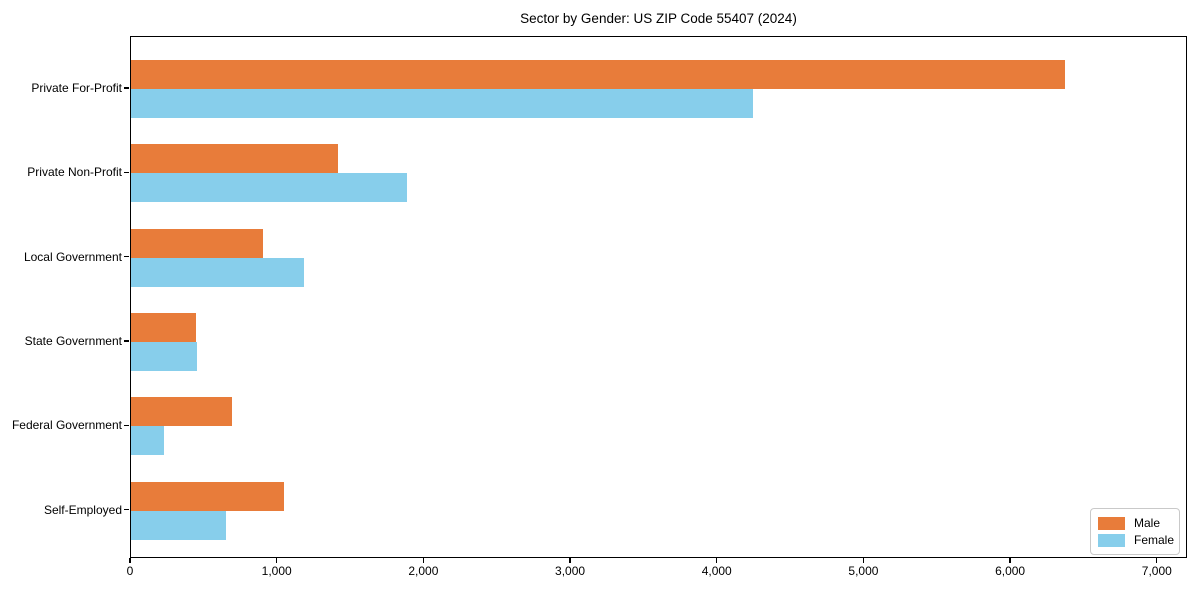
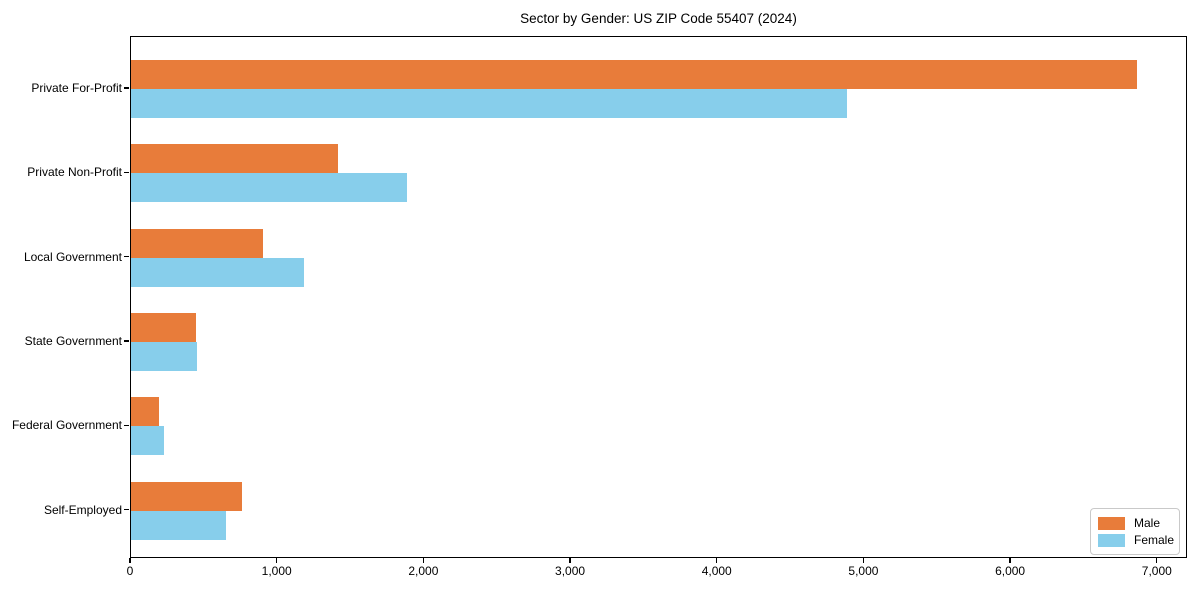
Male/Private For-Profit: 6370 -> 6860
Female/Private For-Profit: 4240 -> 4880
Male/Federal Government: 690 -> 190
Male/Self-Employed: 1040 -> 760
